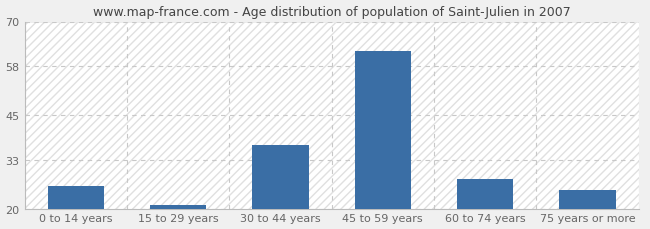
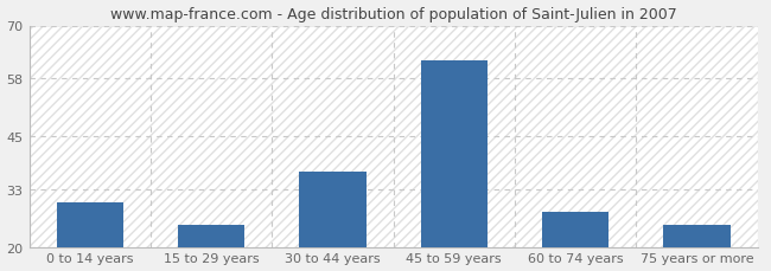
0 to 14 years: 26 -> 30
15 to 29 years: 21 -> 25
